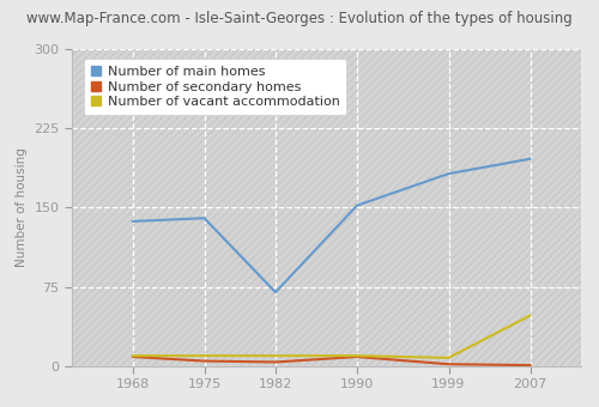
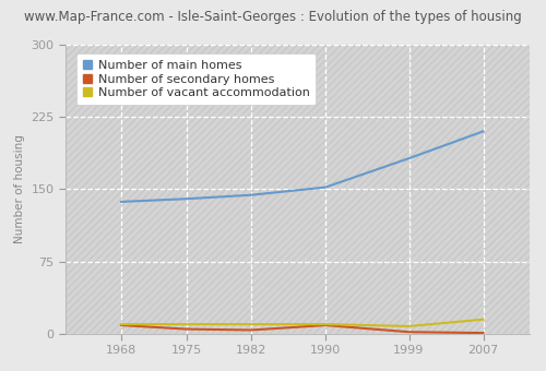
Number of main homes/1982: 70 -> 144
Number of main homes/2007: 196 -> 210
Number of vacant accommodation/2007: 48 -> 15
